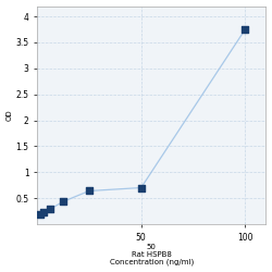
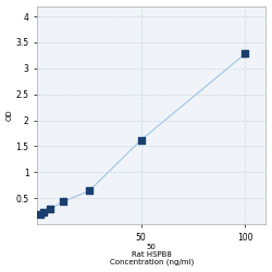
50: 0.70 -> 1.62
100: 3.75 -> 3.28
